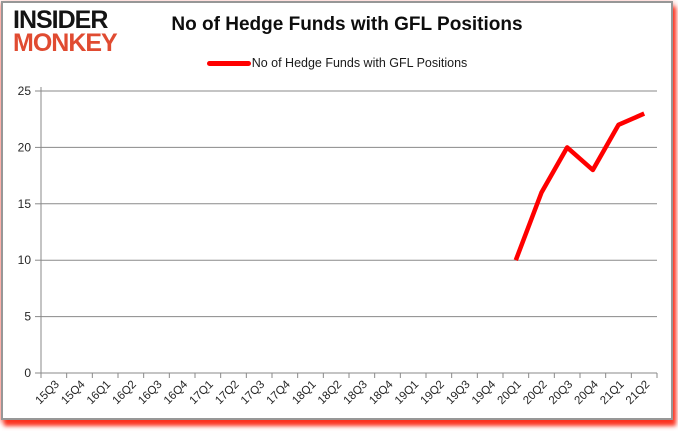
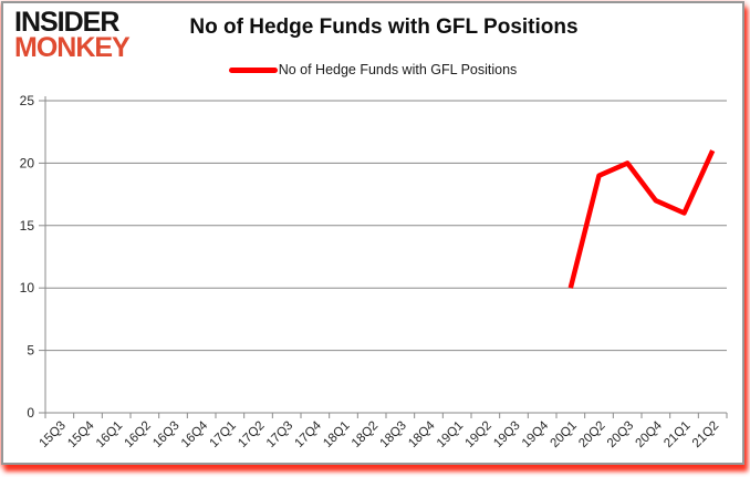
20Q2: 16 -> 19
20Q4: 18 -> 17
21Q1: 22 -> 16
21Q2: 23 -> 21
